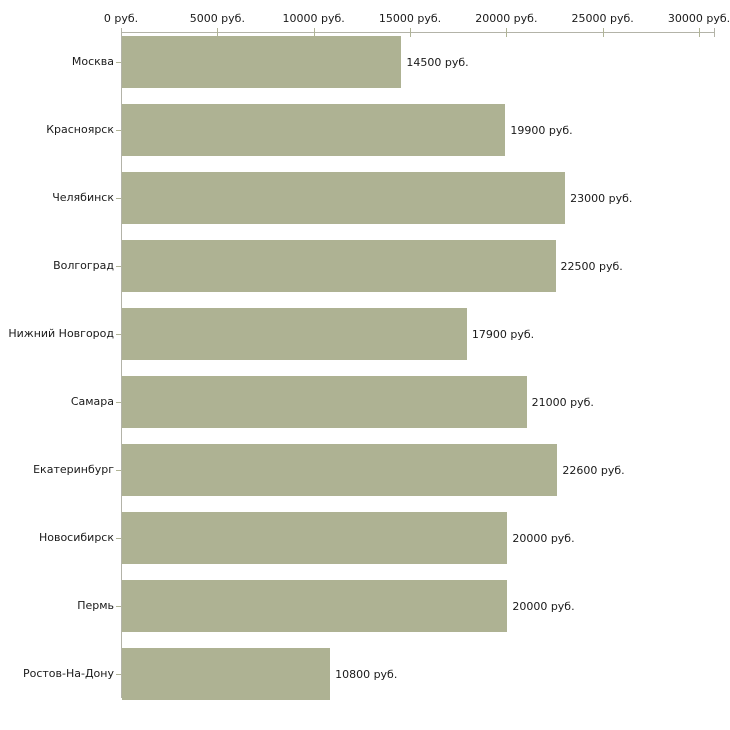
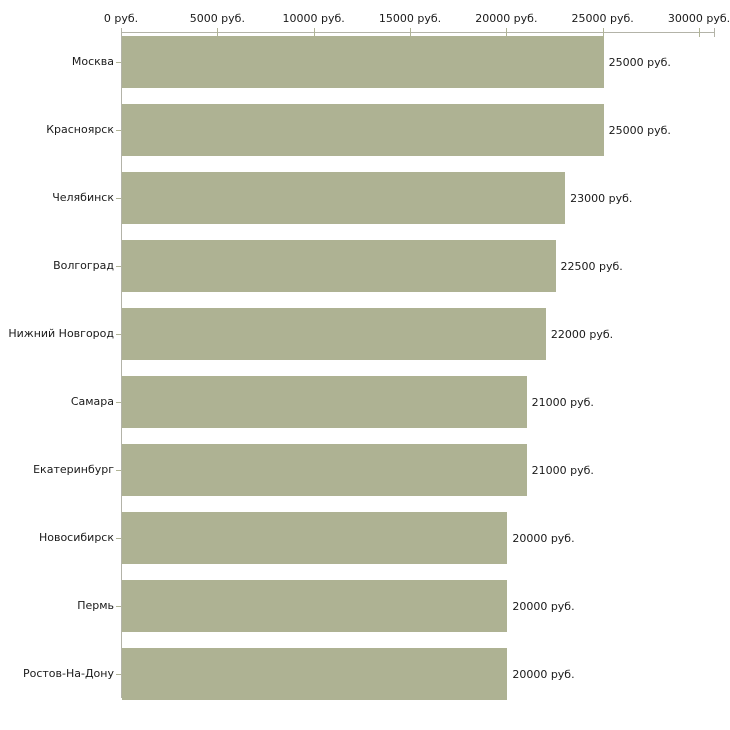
Москва: 14500 -> 25000
Красноярск: 19900 -> 25000
Нижний Новгород: 17900 -> 22000
Екатеринбург: 22600 -> 21000
Ростов-На-Дону: 10800 -> 20000
